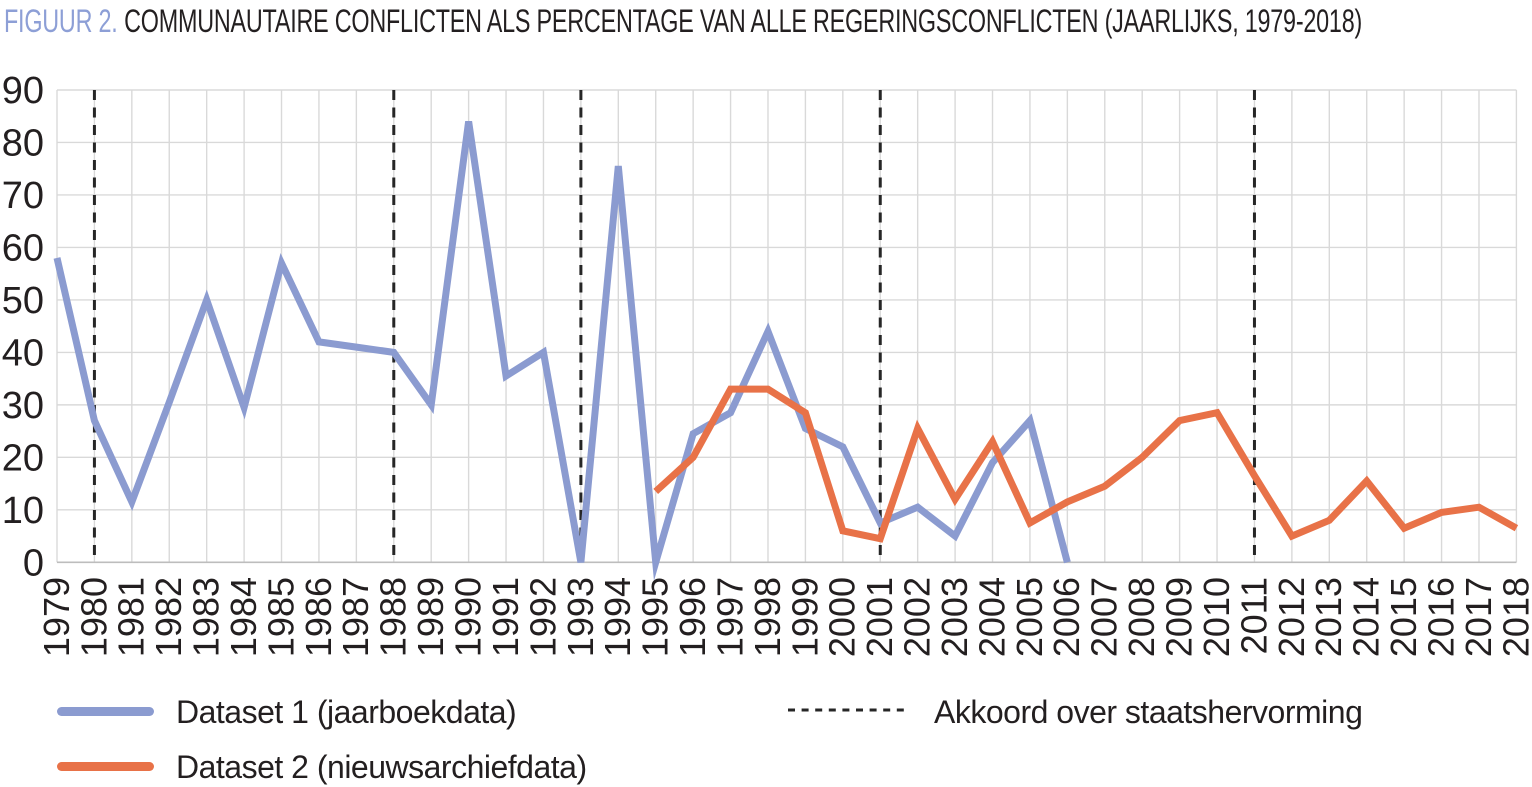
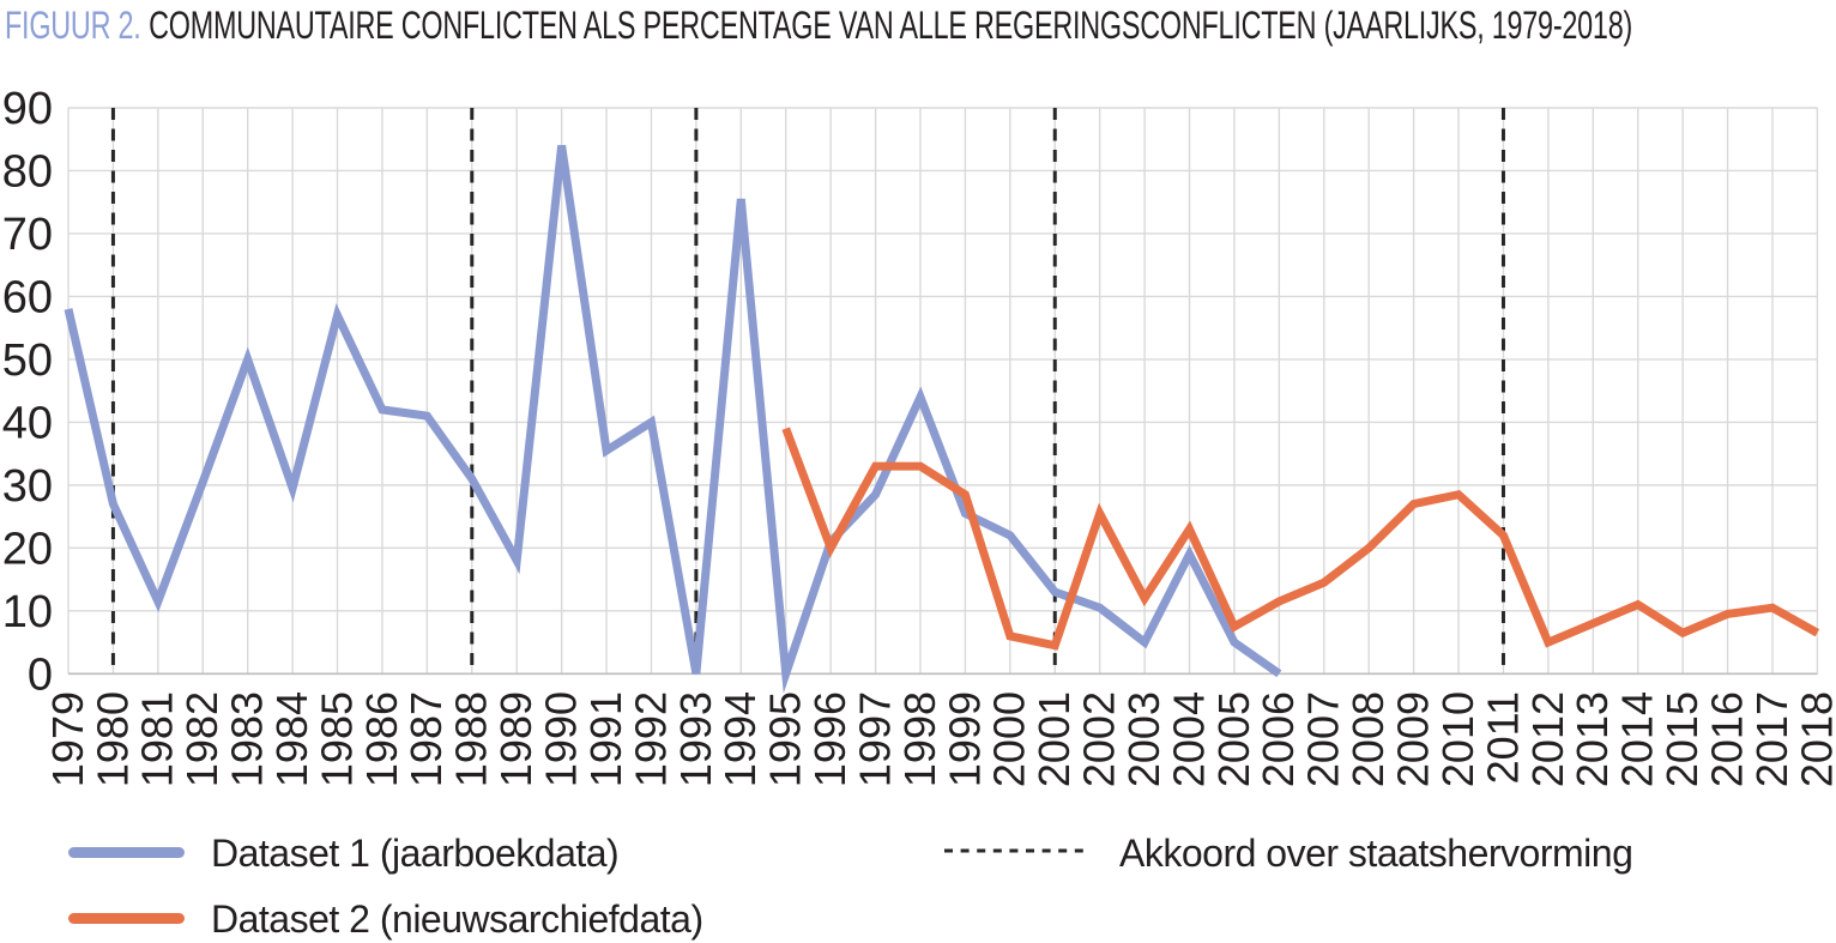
Dataset 1 (jaarboekdata)/1988: 40 -> 31
Dataset 1 (jaarboekdata)/1989: 30 -> 18
Dataset 2 (nieuwsarchiefdata)/1995: 14 -> 39
Dataset 1 (jaarboekdata)/1996: 24 -> 21
Dataset 1 (jaarboekdata)/2001: 8 -> 13
Dataset 1 (jaarboekdata)/2005: 27 -> 5
Dataset 2 (nieuwsarchiefdata)/2011: 16 -> 22
Dataset 2 (nieuwsarchiefdata)/2014: 16 -> 11
